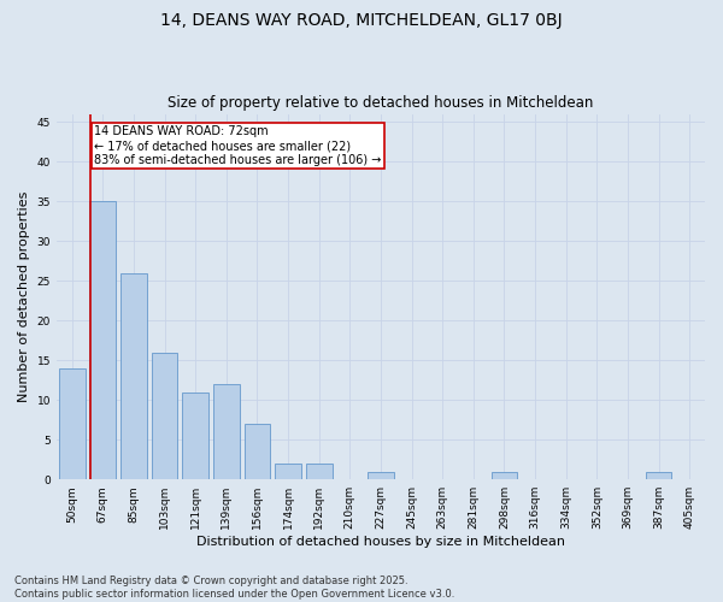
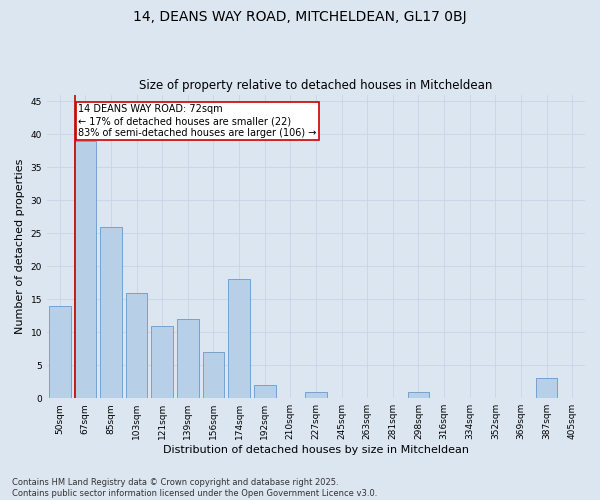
67sqm: 35 -> 39
174sqm: 2 -> 18
387sqm: 1 -> 3
